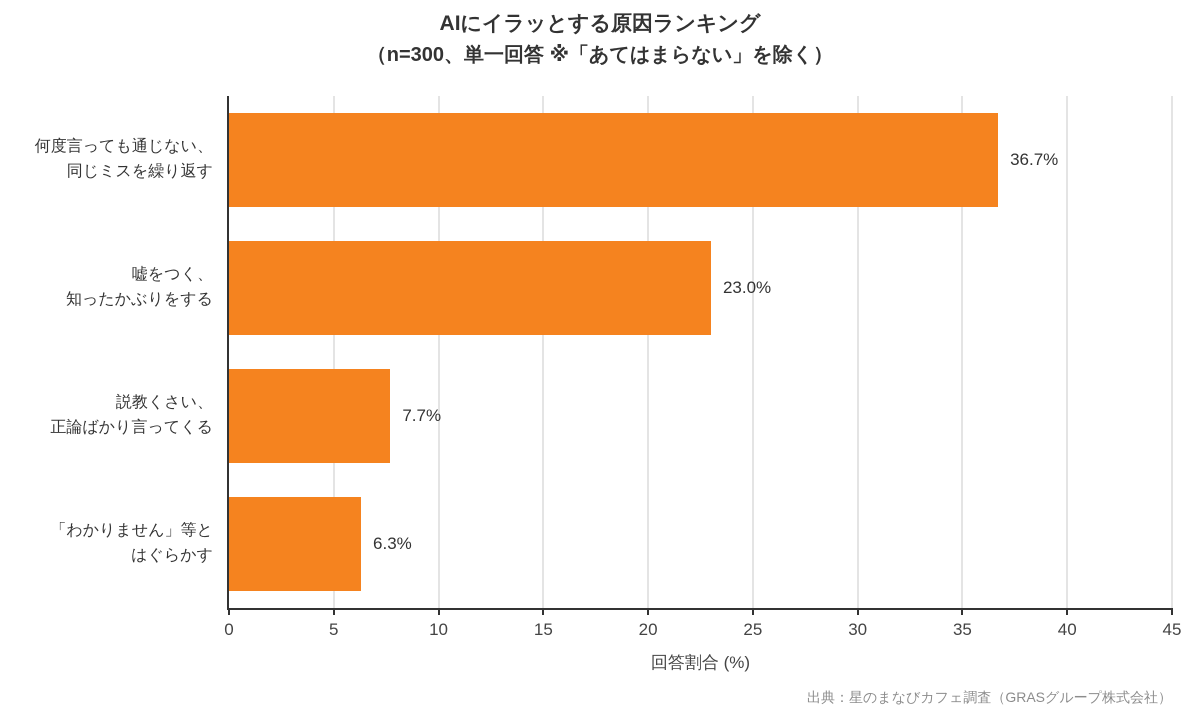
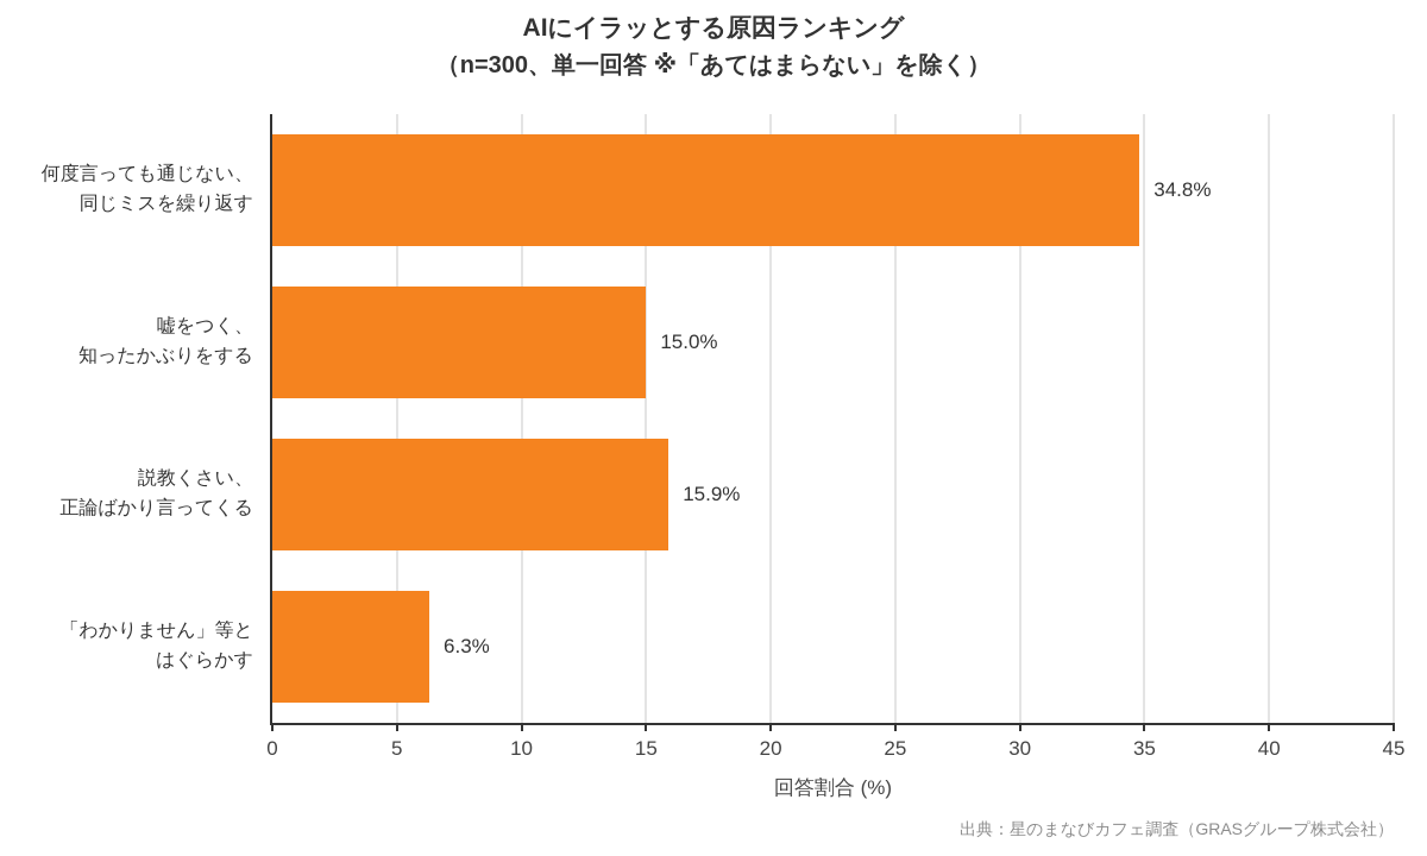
何度言っても通じない、 同じミスを繰り返す: 36.7% -> 34.8%
嘘をつく、 知ったかぶりをする: 23.0% -> 15.0%
説教くさい、 正論ばかり言ってくる: 7.7% -> 15.9%
